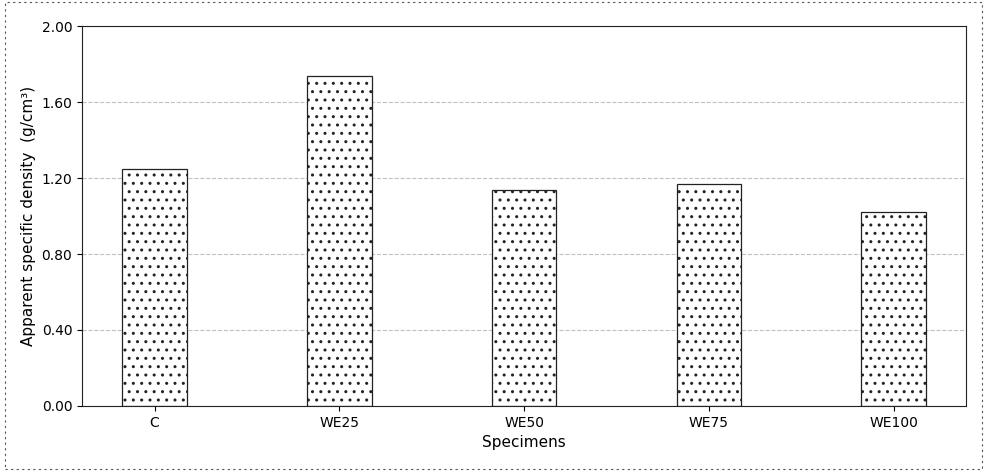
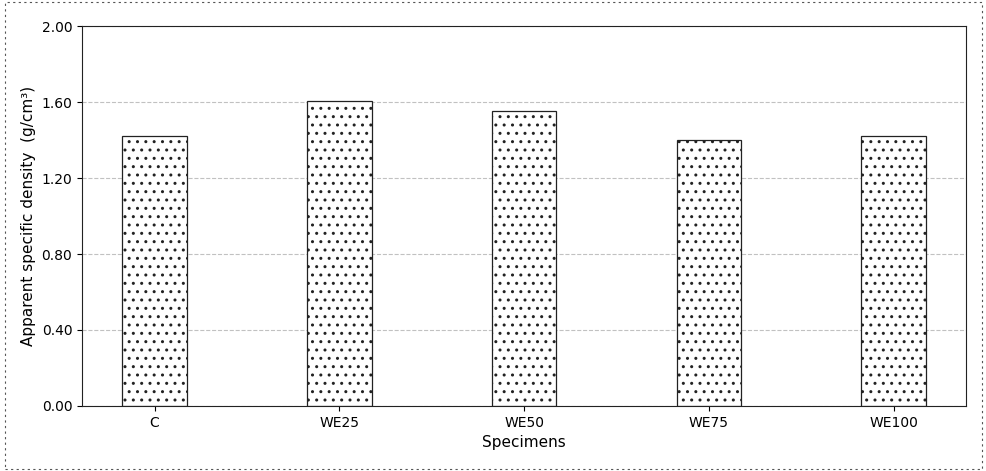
C: 1.25 -> 1.42
WE25: 1.74 -> 1.60
WE50: 1.14 -> 1.55
WE75: 1.17 -> 1.40
WE100: 1.02 -> 1.42
